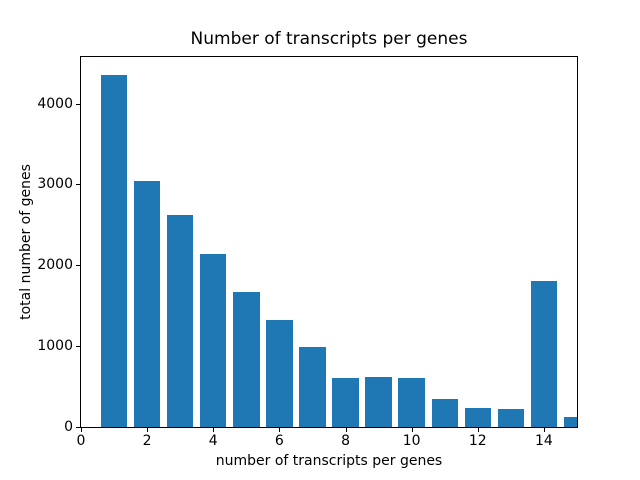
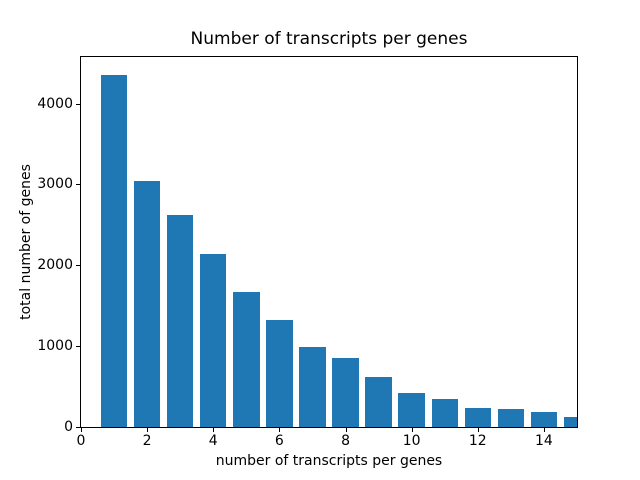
8: 600 -> 800
10: 600 -> 400
14: 1800 -> 200
